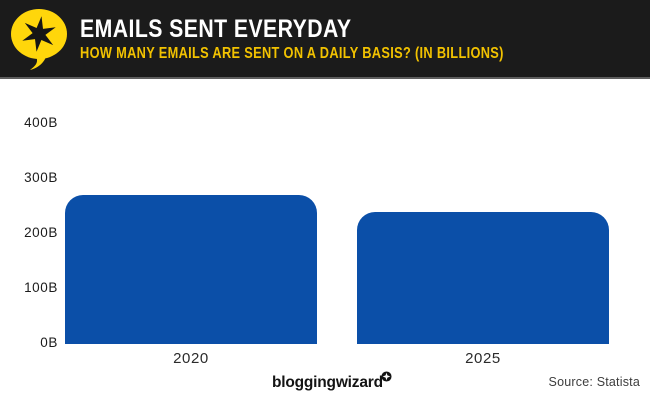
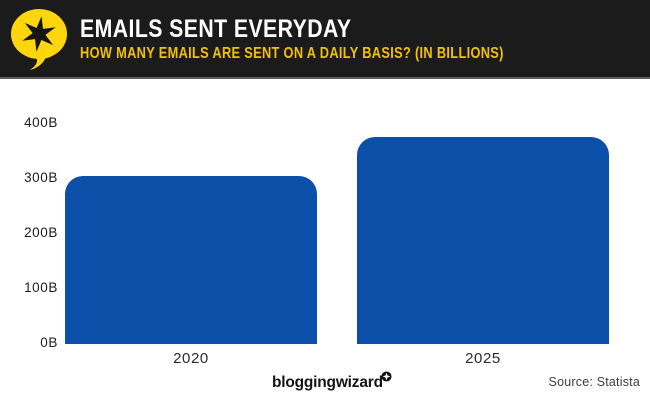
2020: 270B -> 310B
2025: 240B -> 380B
